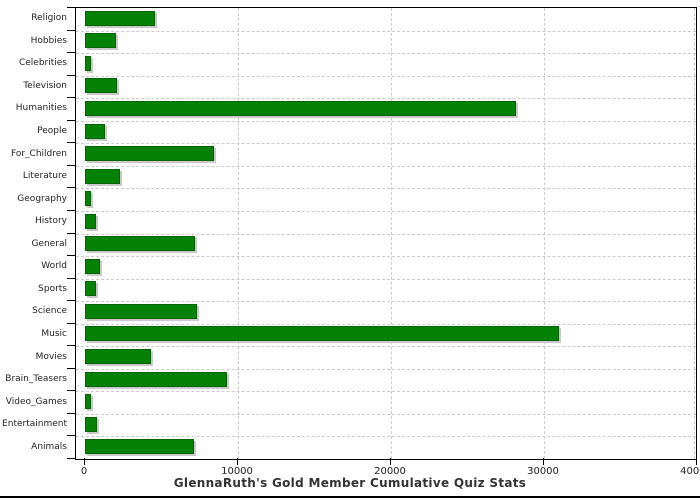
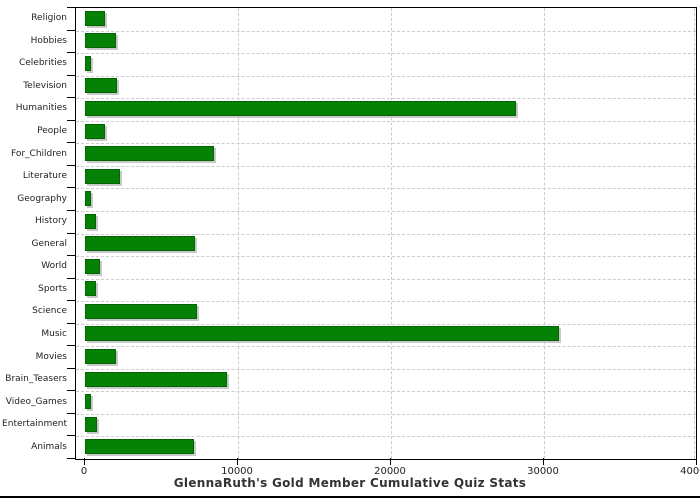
Religion: 4600 -> 1300
Movies: 4300 -> 2000
